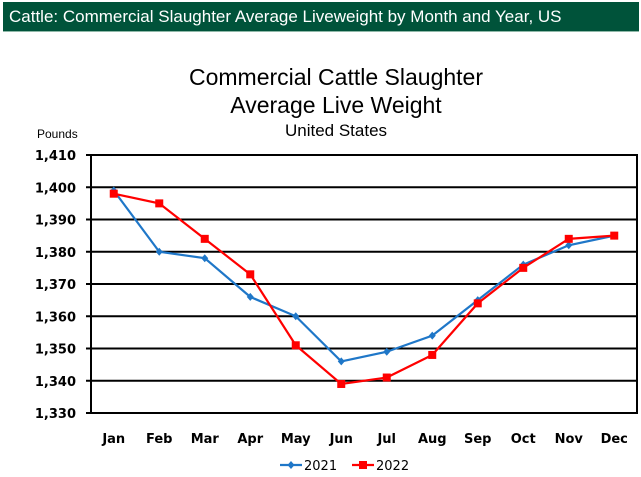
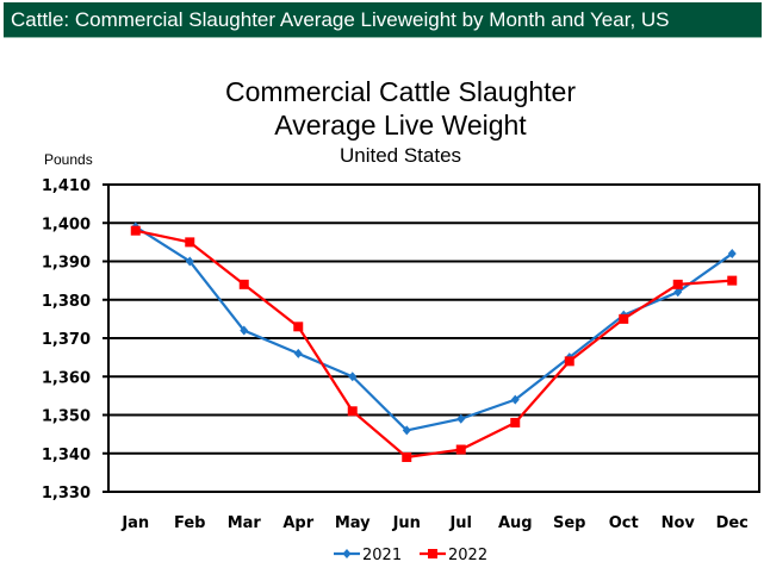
2021/Feb: 1380 -> 1390
2021/Mar: 1378 -> 1372
2021/Dec: 1385 -> 1392
